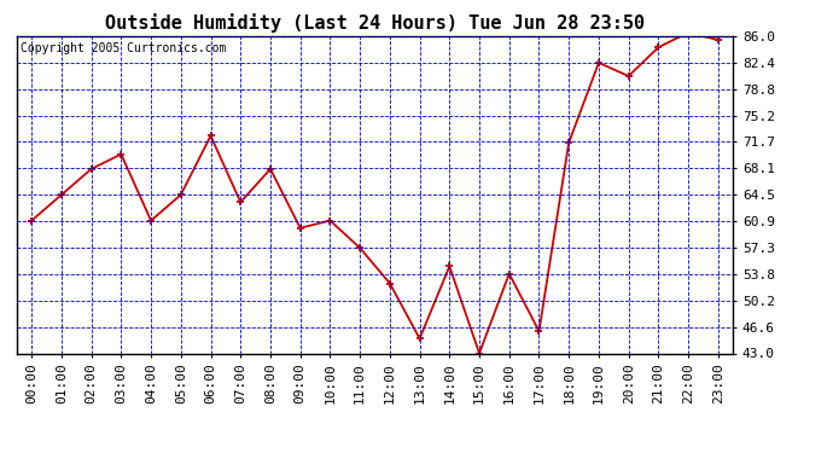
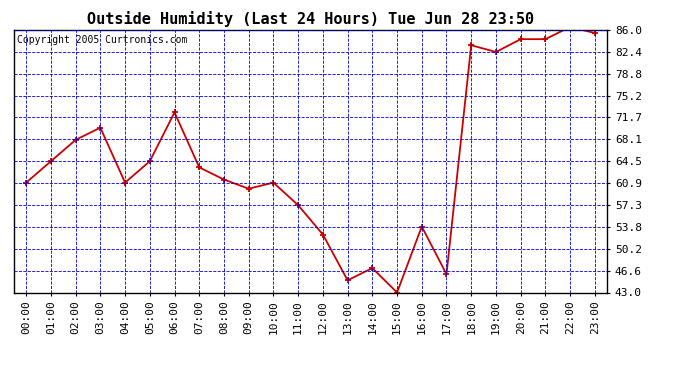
08:00: 68.0 -> 61.5
14:00: 54.8 -> 47.0
18:00: 71.6 -> 83.5
20:00: 80.6 -> 84.5
